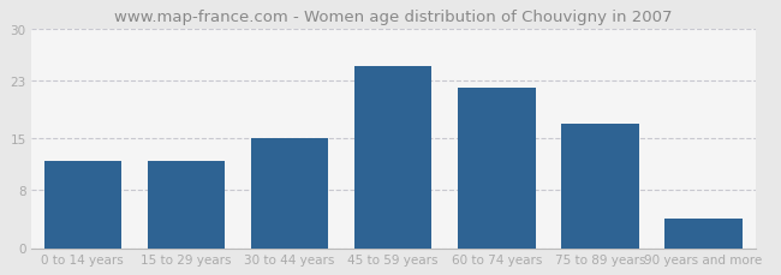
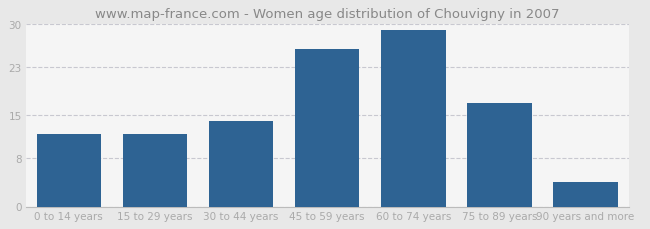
30 to 44 years: 15 -> 14
45 to 59 years: 25 -> 26
60 to 74 years: 22 -> 29
